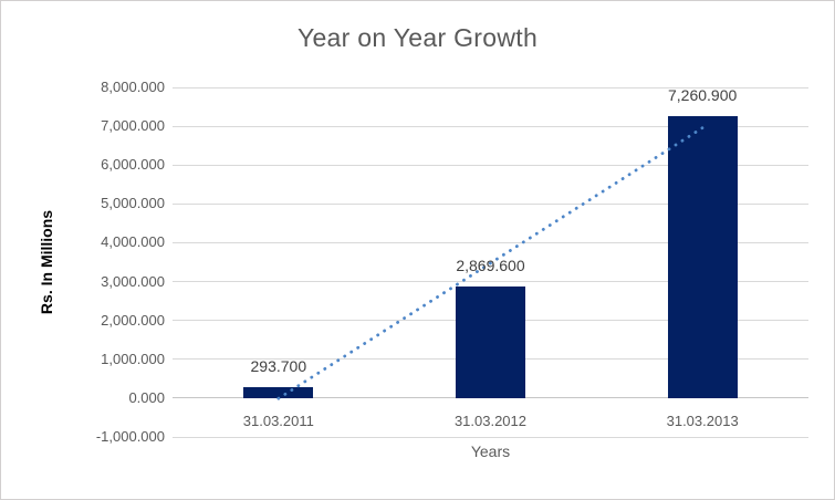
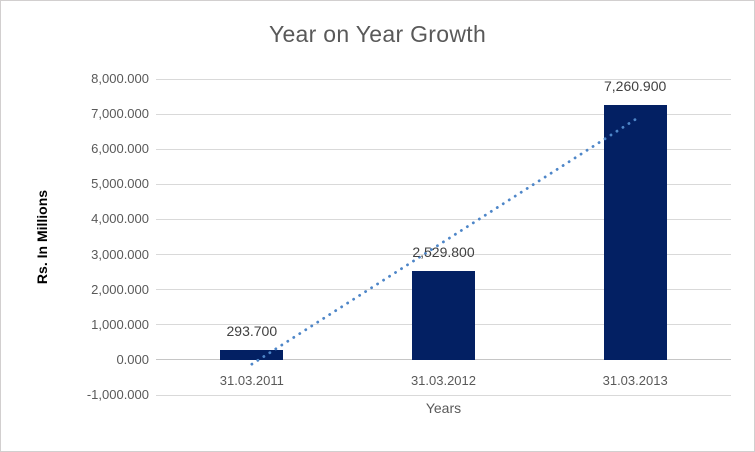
31.03.2012: 2,869.600 -> 2,529.800
